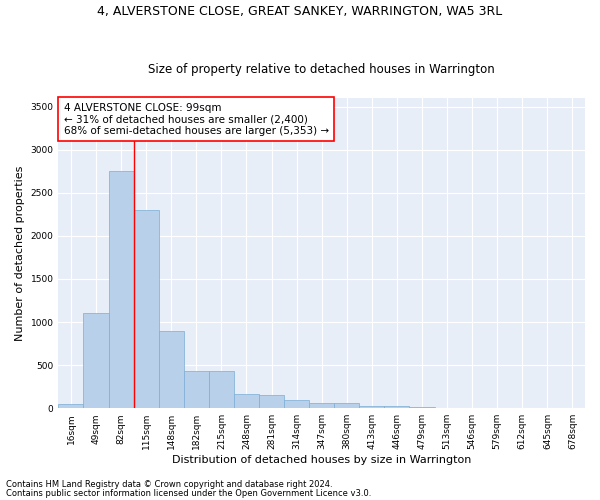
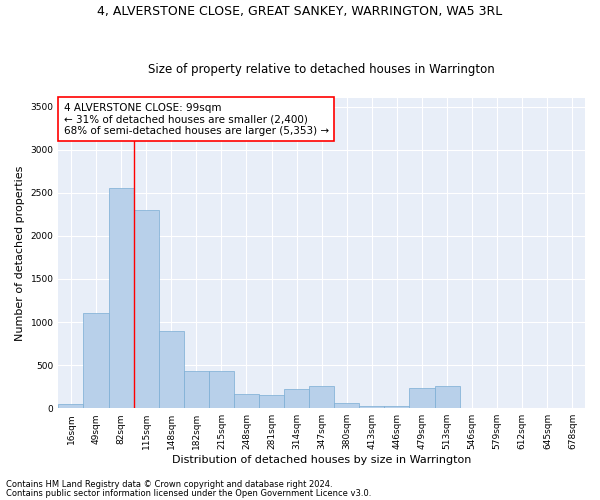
82sqm: 2750 -> 2560
314sqm: 100 -> 220
347sqm: 60 -> 260
479sqm: 20 -> 240
513sqm: 10 -> 260
